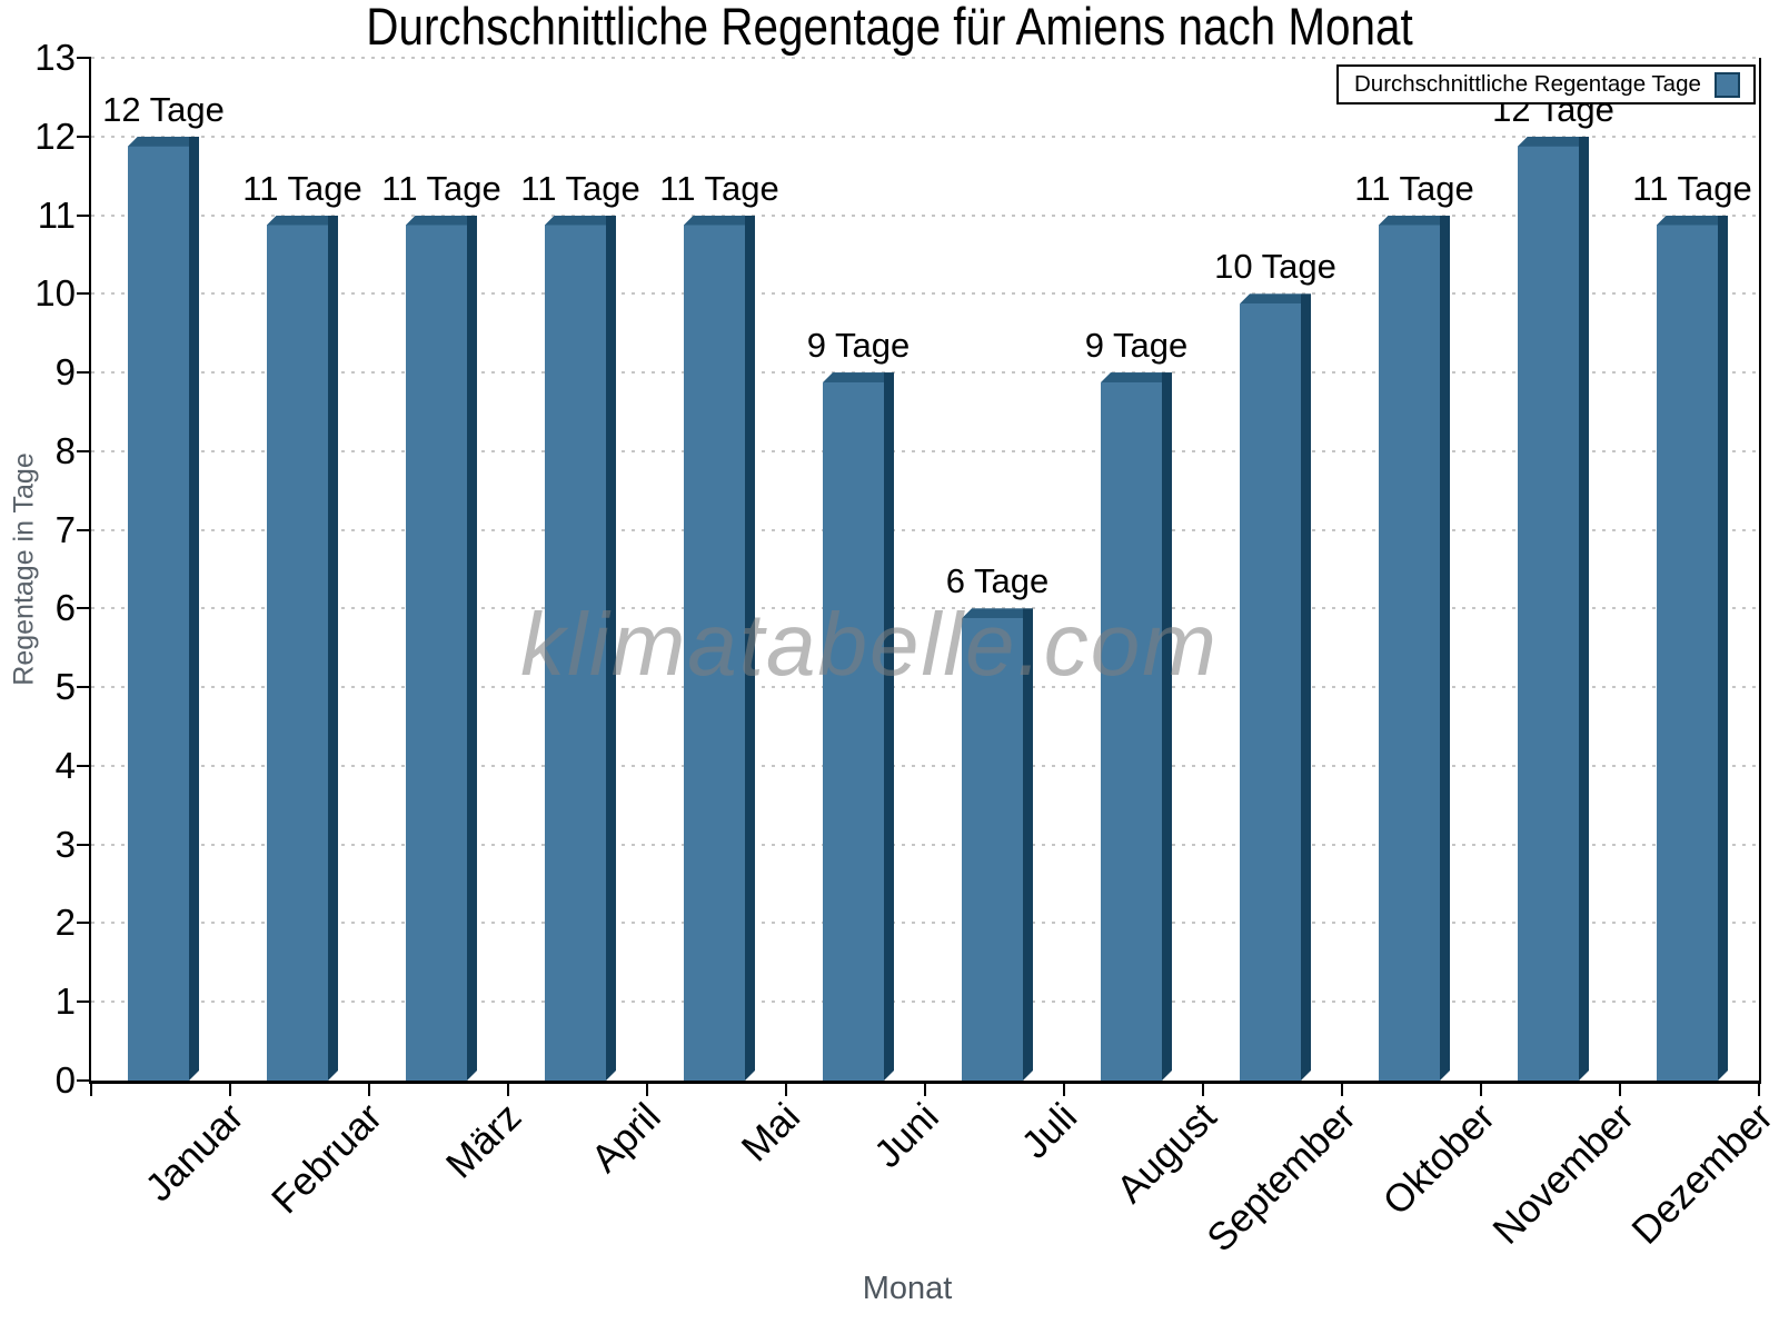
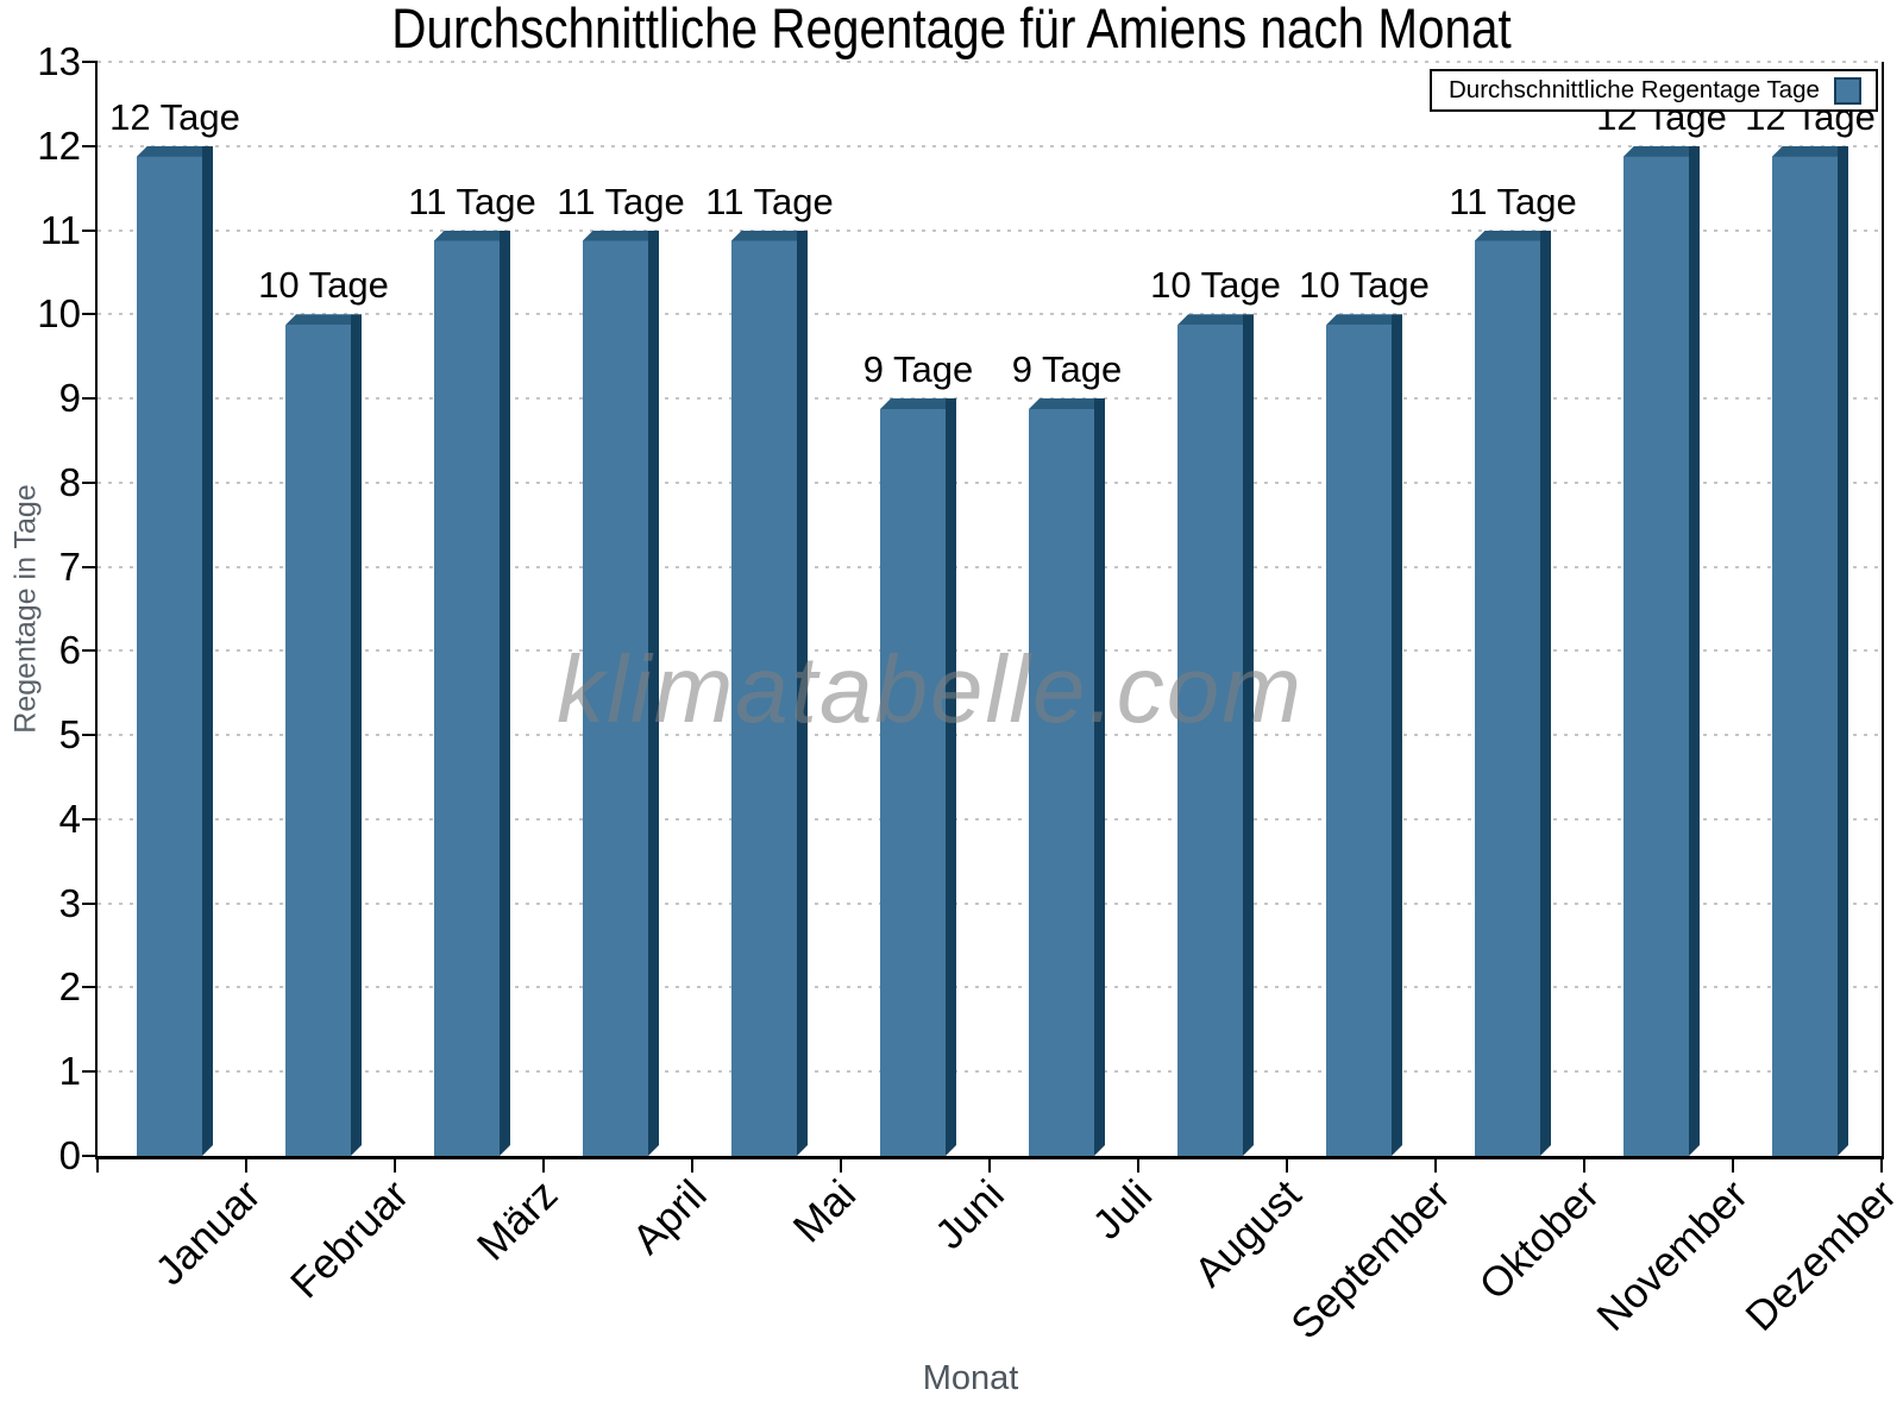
Februar: 11 -> 10
Juli: 6 -> 9
August: 9 -> 10
Dezember: 11 -> 12
